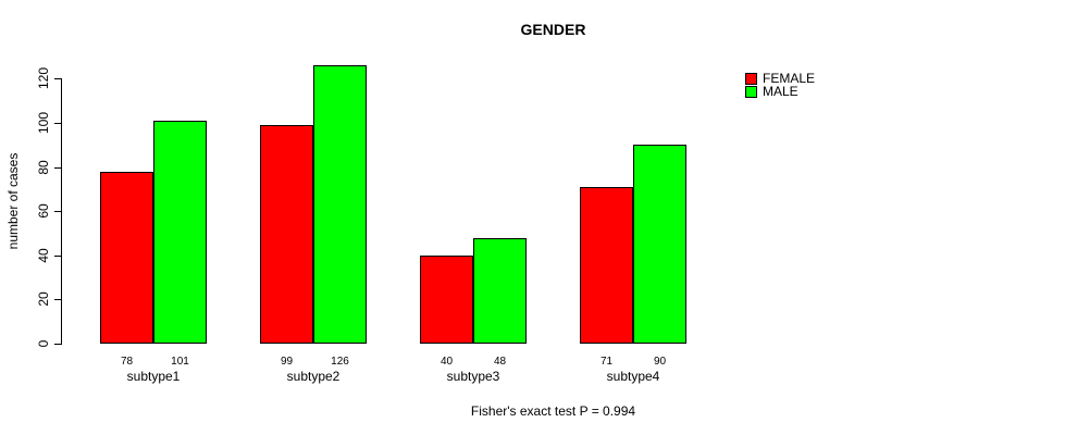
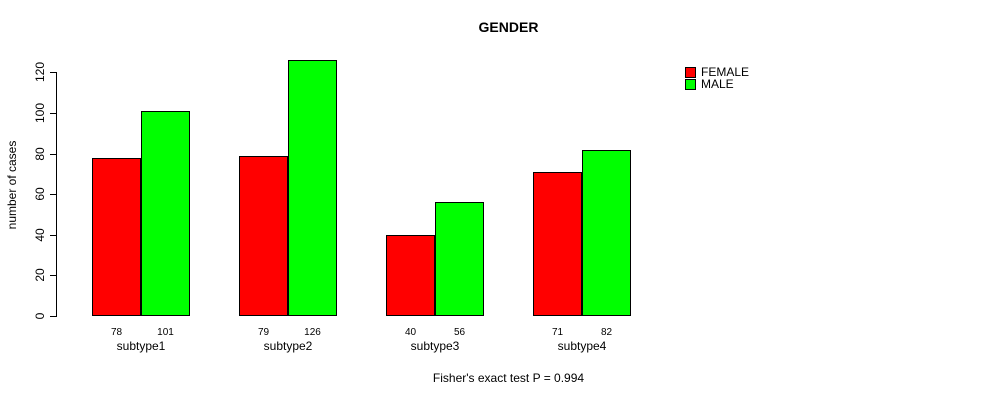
FEMALE/subtype2: 99 -> 79
MALE/subtype3: 48 -> 56
MALE/subtype4: 90 -> 82
